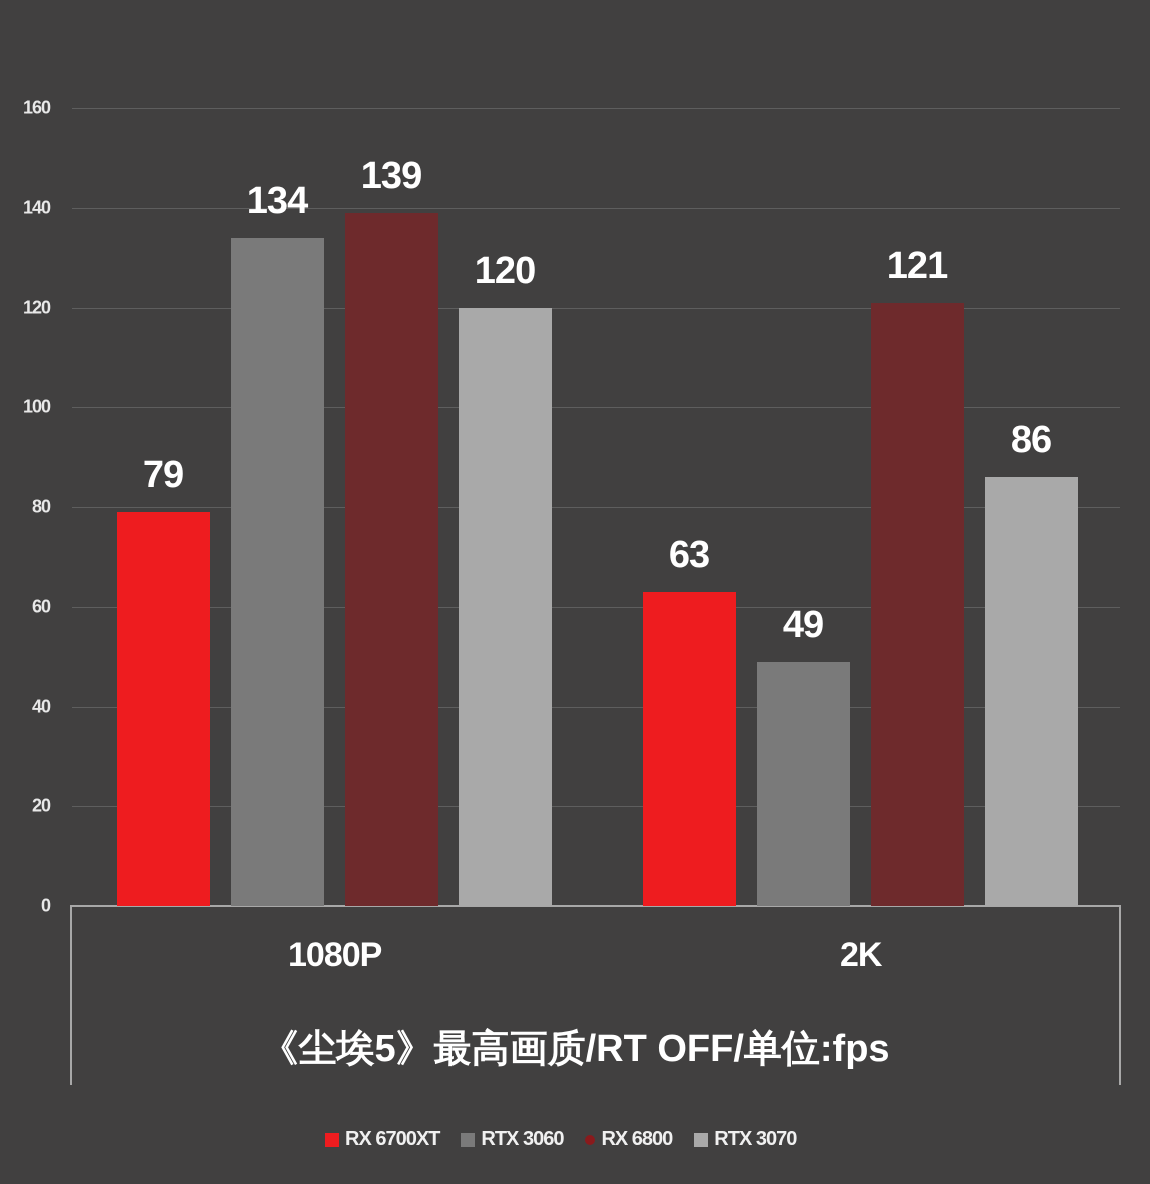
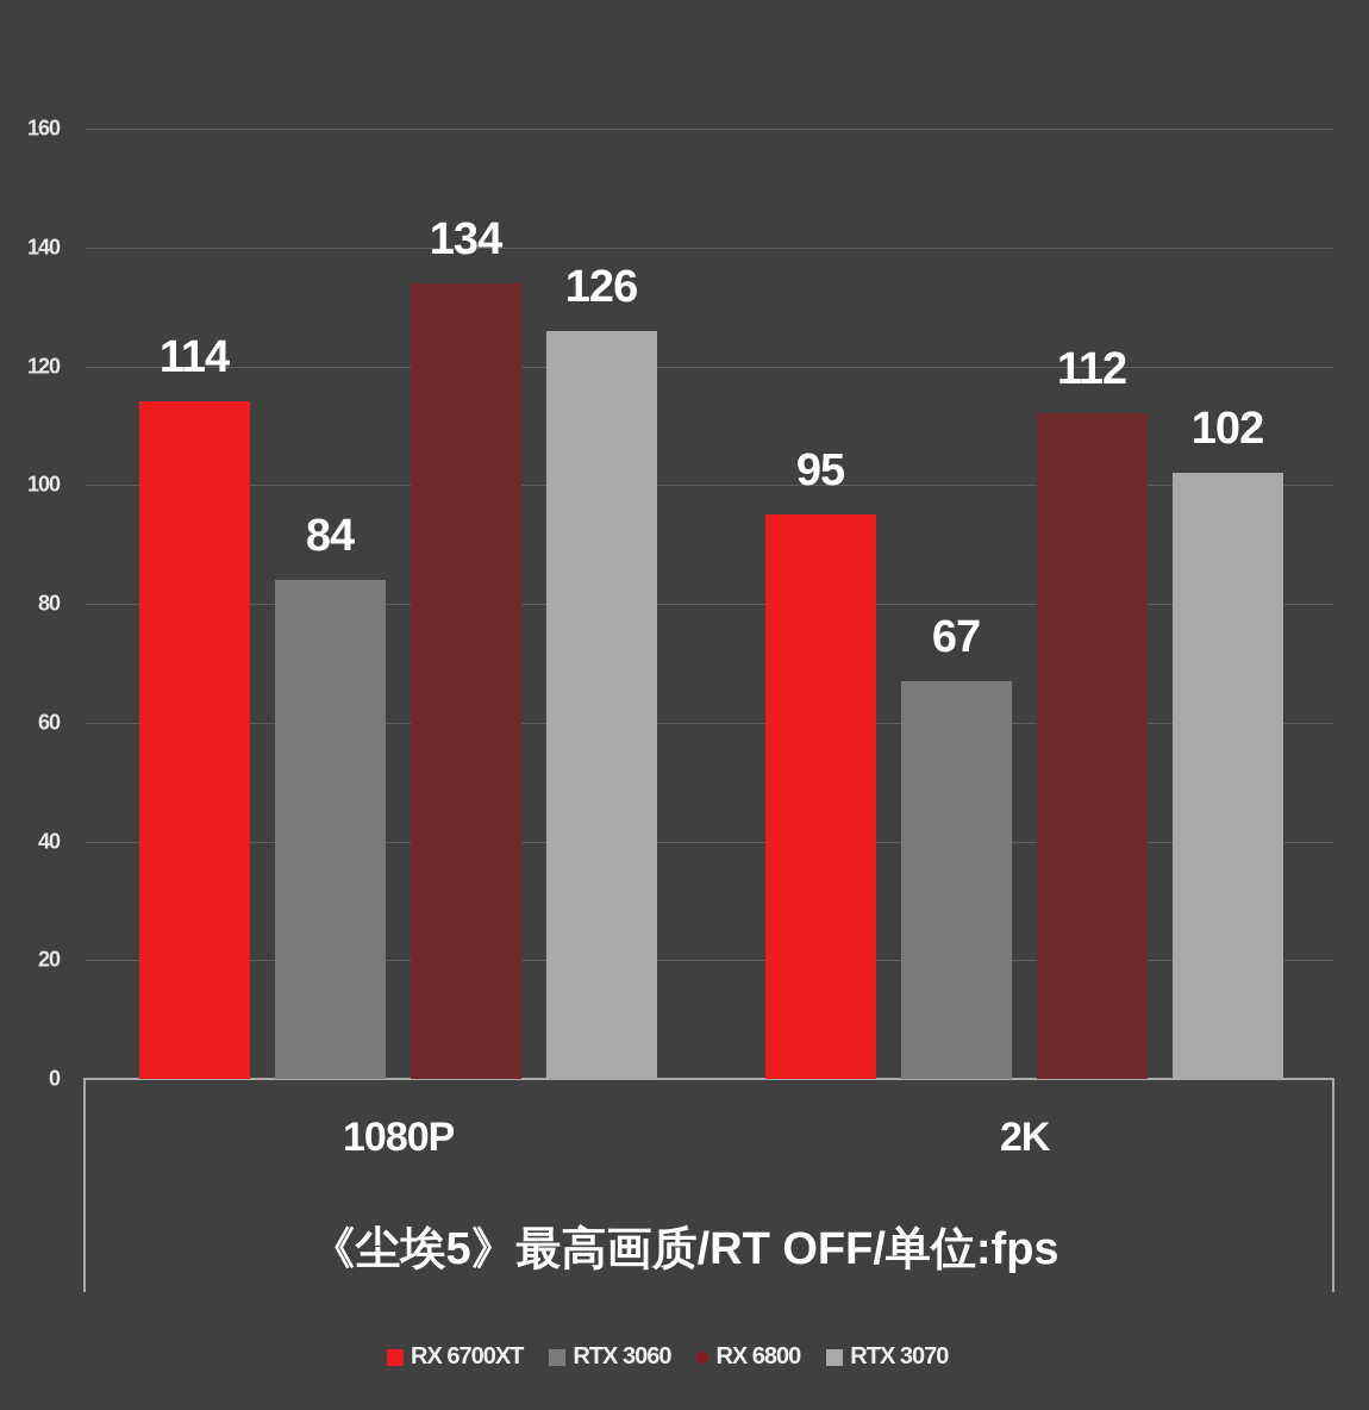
RX 6700XT/1080P: 79 -> 114
RTX 3060/1080P: 134 -> 84
RX 6800/1080P: 139 -> 134
RTX 3070/1080P: 120 -> 126
RX 6700XT/2K: 63 -> 95
RTX 3060/2K: 49 -> 67
RX 6800/2K: 121 -> 112
RTX 3070/2K: 86 -> 102
